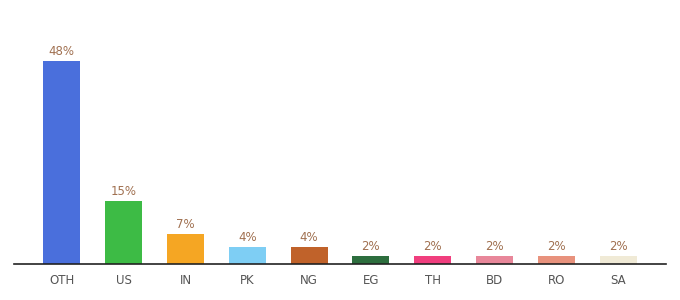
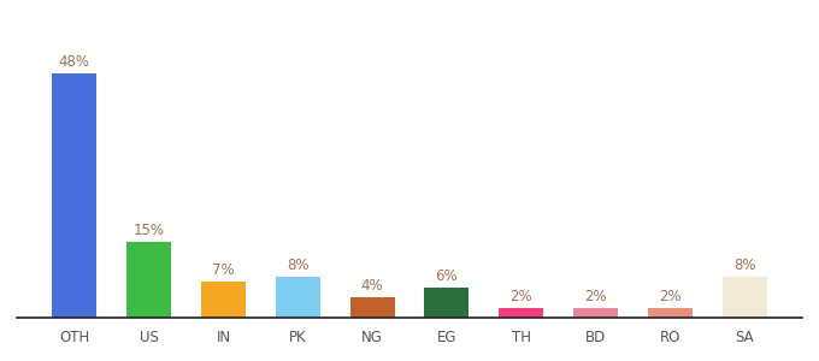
PK: 4% -> 8%
EG: 2% -> 6%
SA: 2% -> 8%
